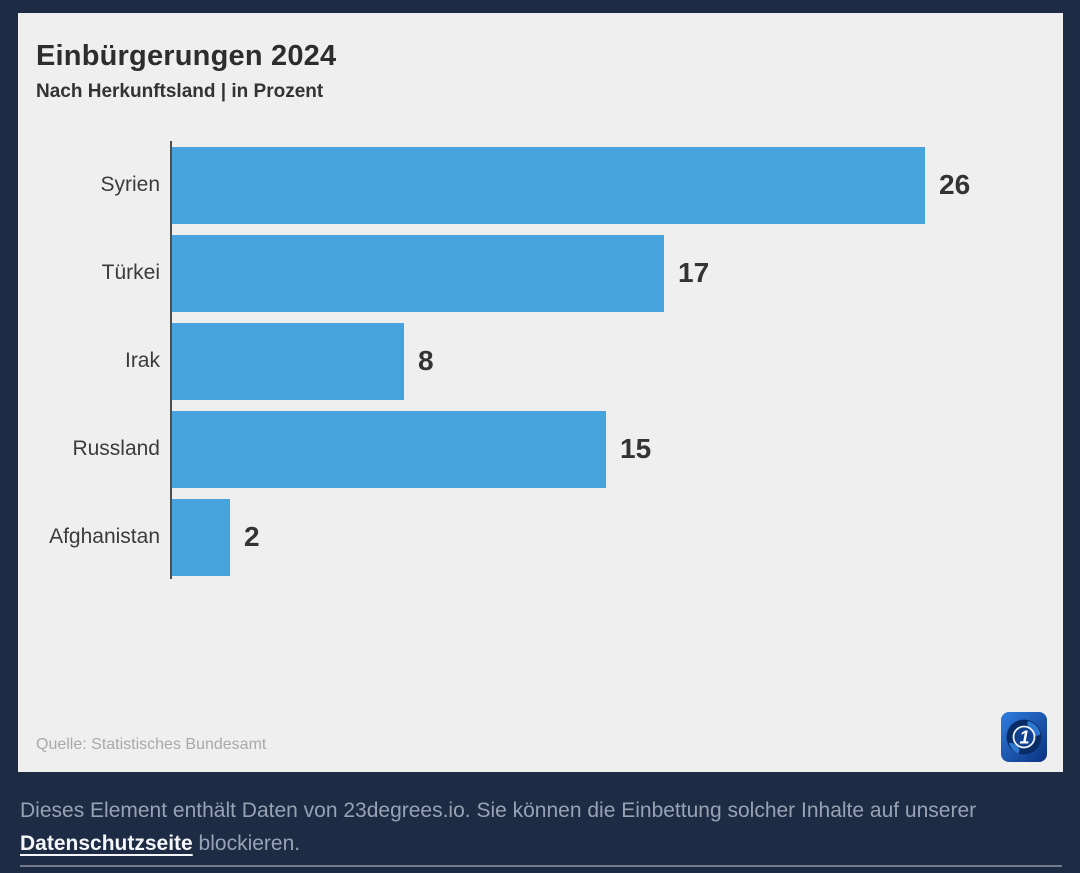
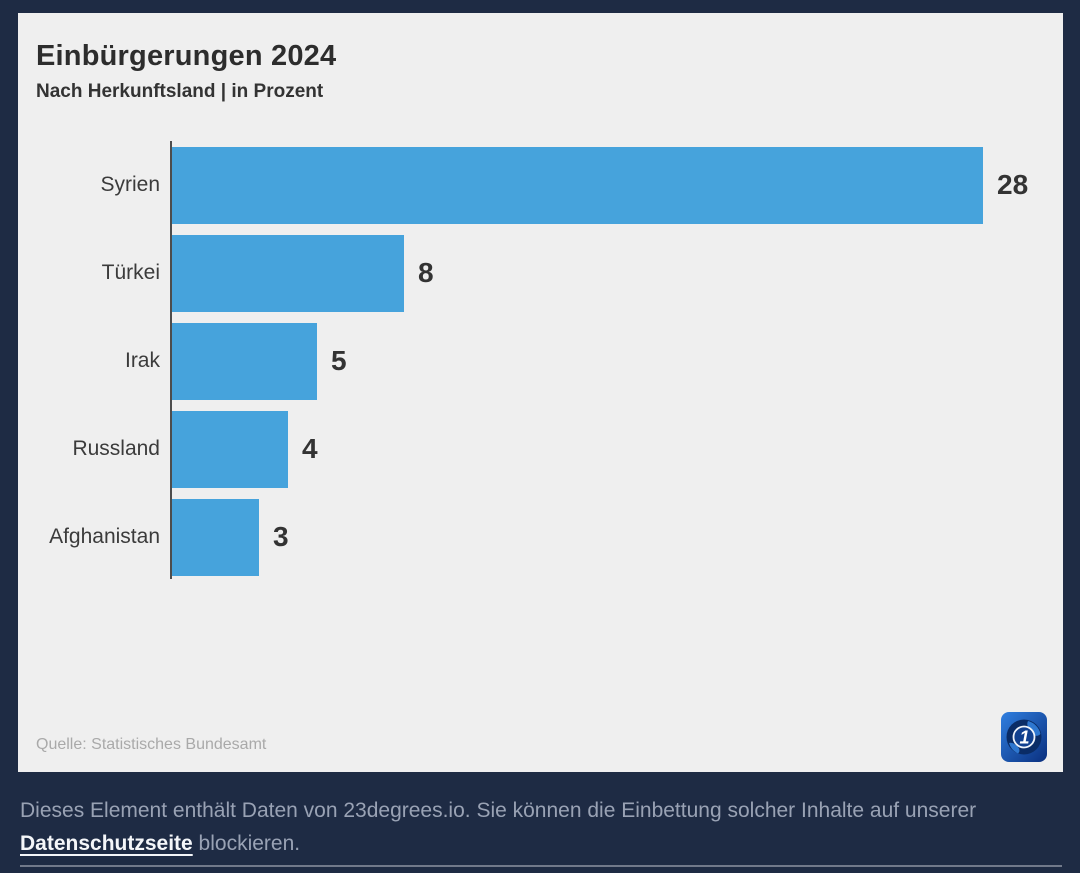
Syrien: 26 -> 28
Türkei: 17 -> 8
Irak: 8 -> 5
Russland: 15 -> 4
Afghanistan: 2 -> 3
